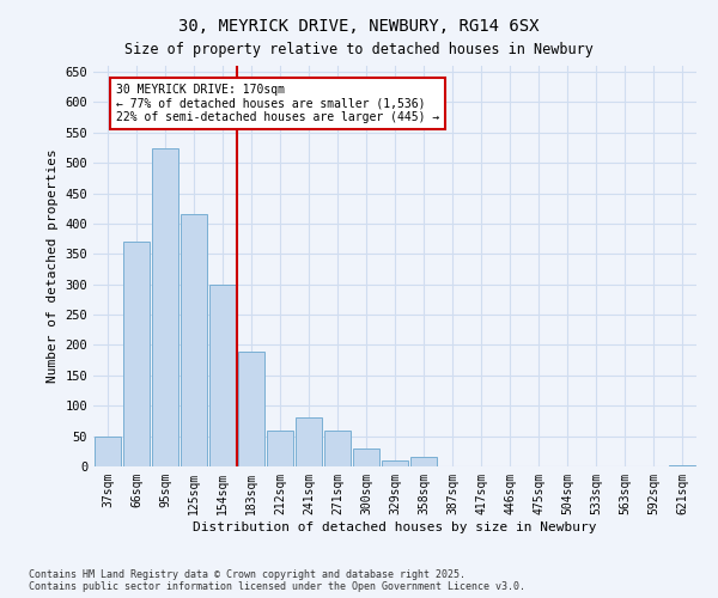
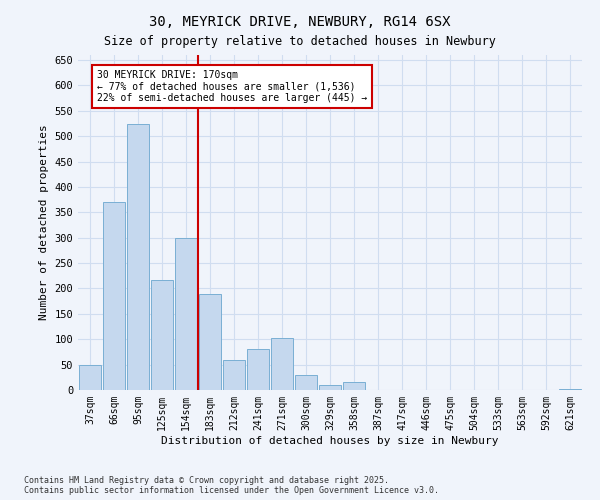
125sqm: 415 -> 216
271sqm: 60 -> 102
